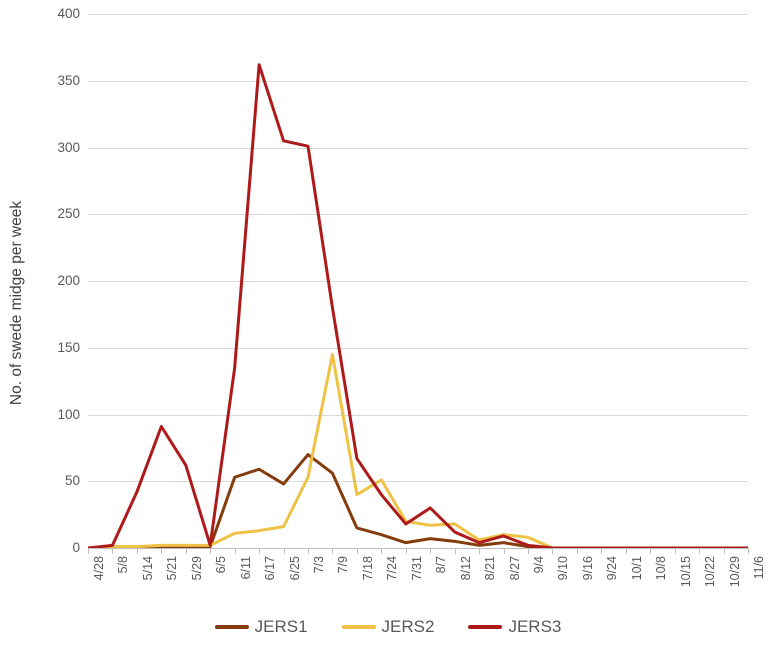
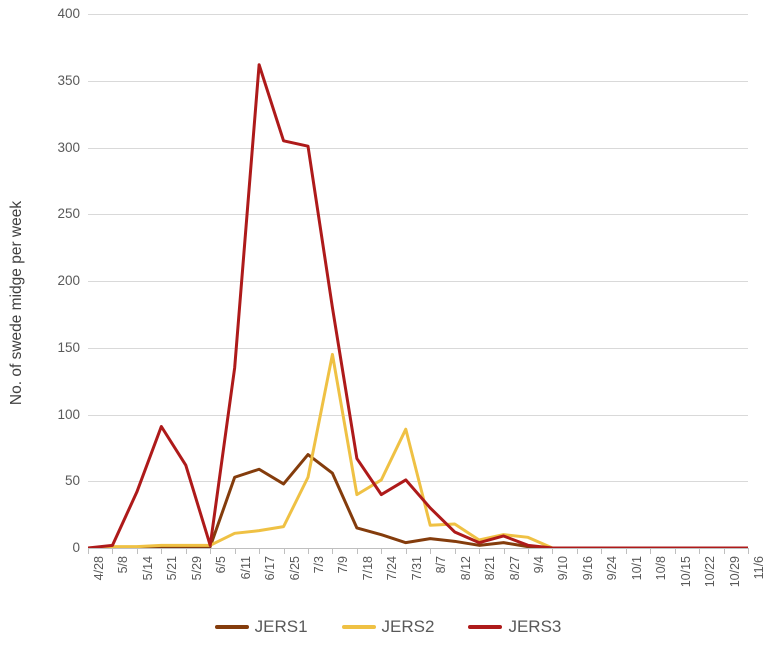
JERS2/7/31: 20 -> 89
JERS3/7/31: 18 -> 51
